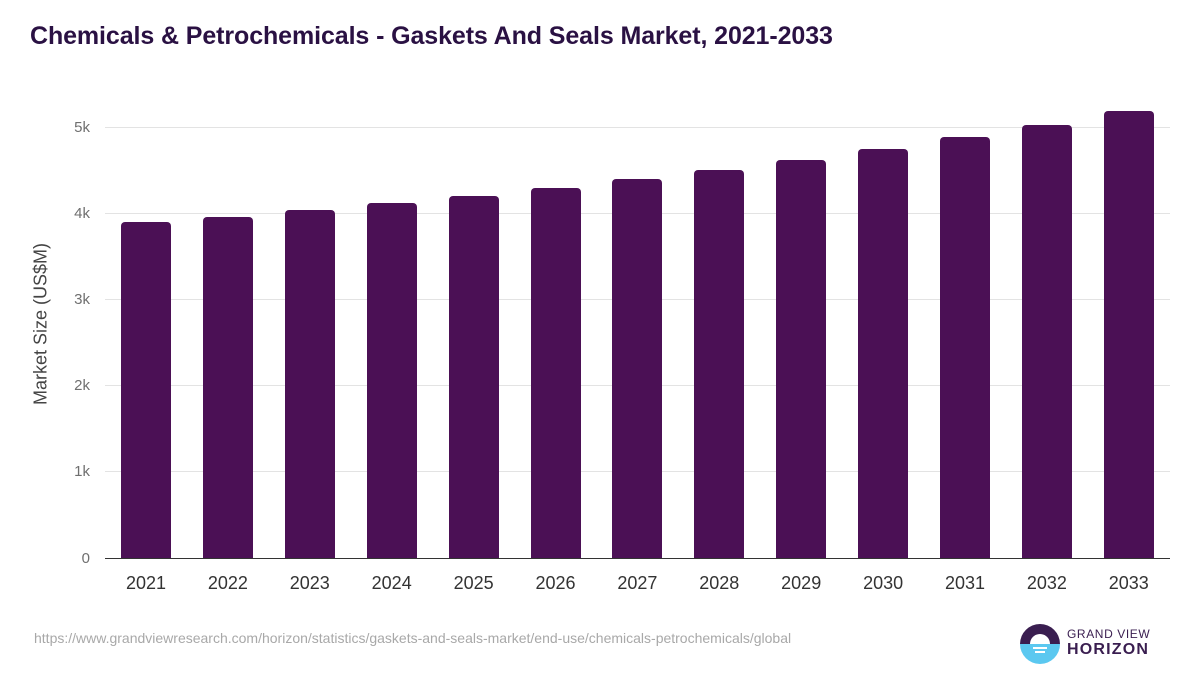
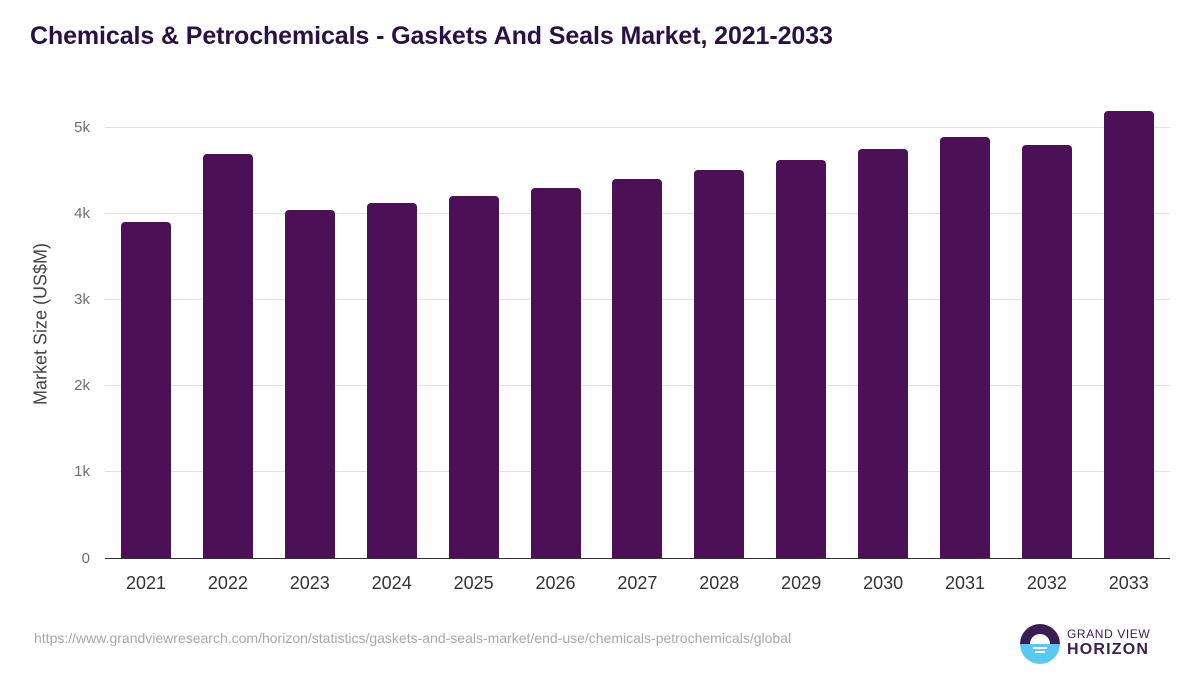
2022: 4.0k -> 4.7k
2032: 5.0k -> 4.8k
